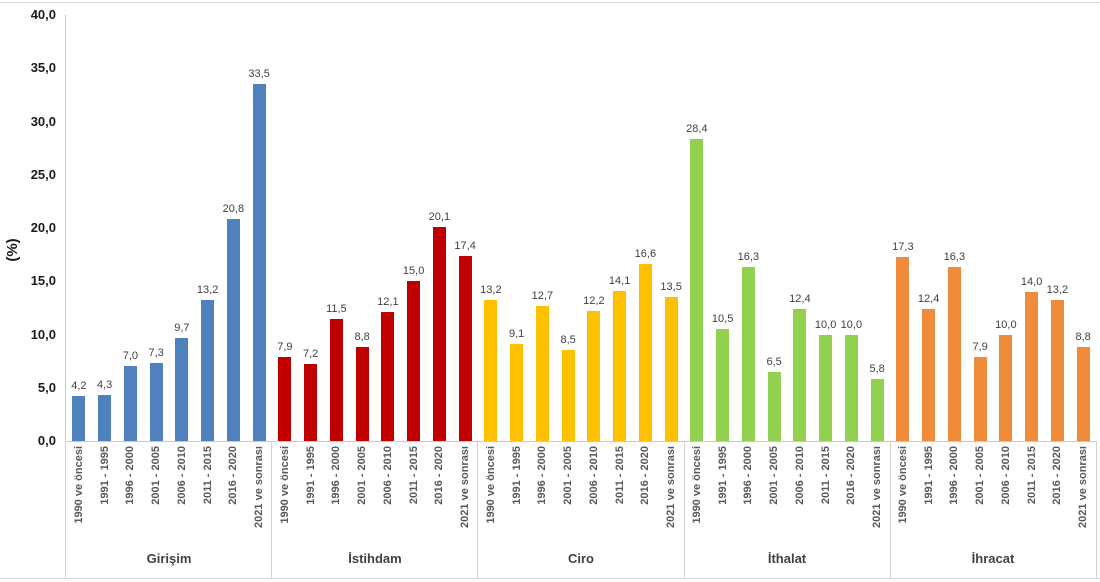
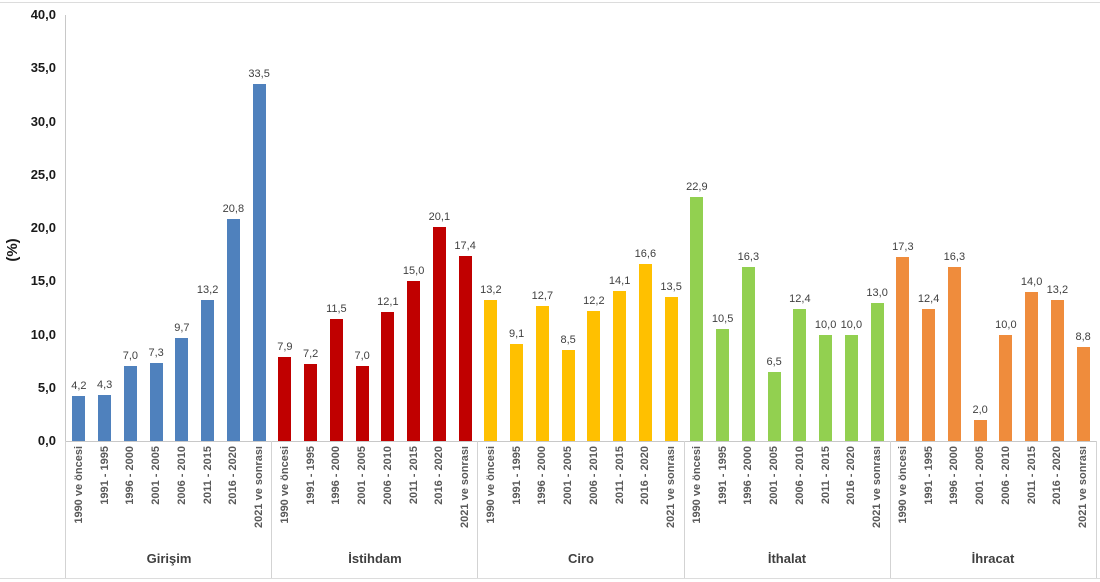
İthalat/1990 ve öncesi: 28,4 -> 22,9
İstihdam/2001 - 2005: 8,8 -> 7,0
İhracat/2001 - 2005: 7,9 -> 2,0
İthalat/2021 ve sonrası: 5,8 -> 13,0
